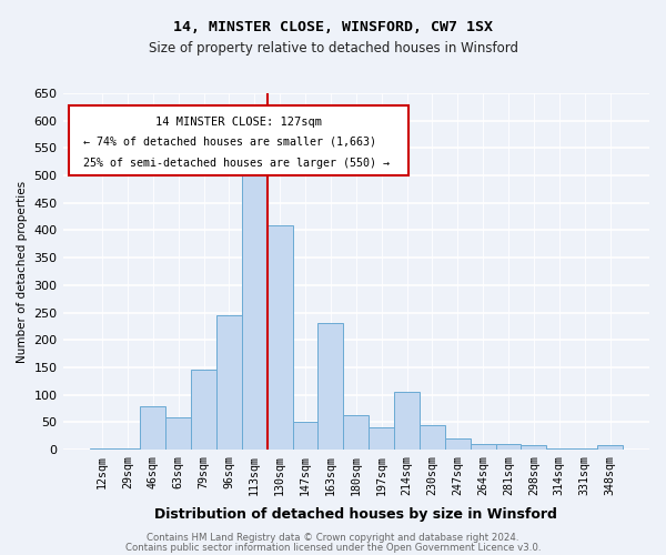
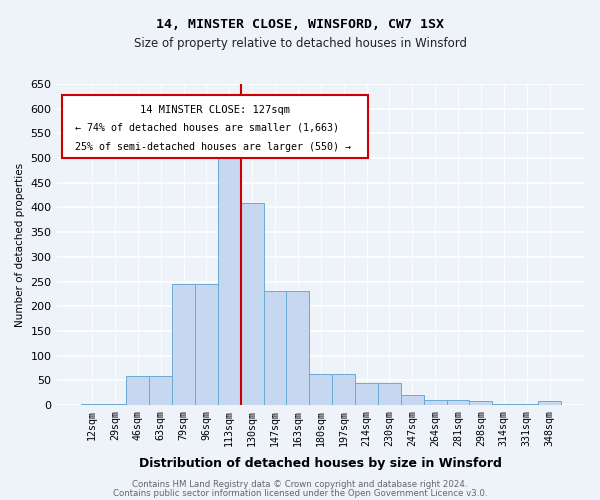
46sqm: 80 -> 58
79sqm: 145 -> 245
147sqm: 50 -> 230
197sqm: 40 -> 63
214sqm: 105 -> 45
